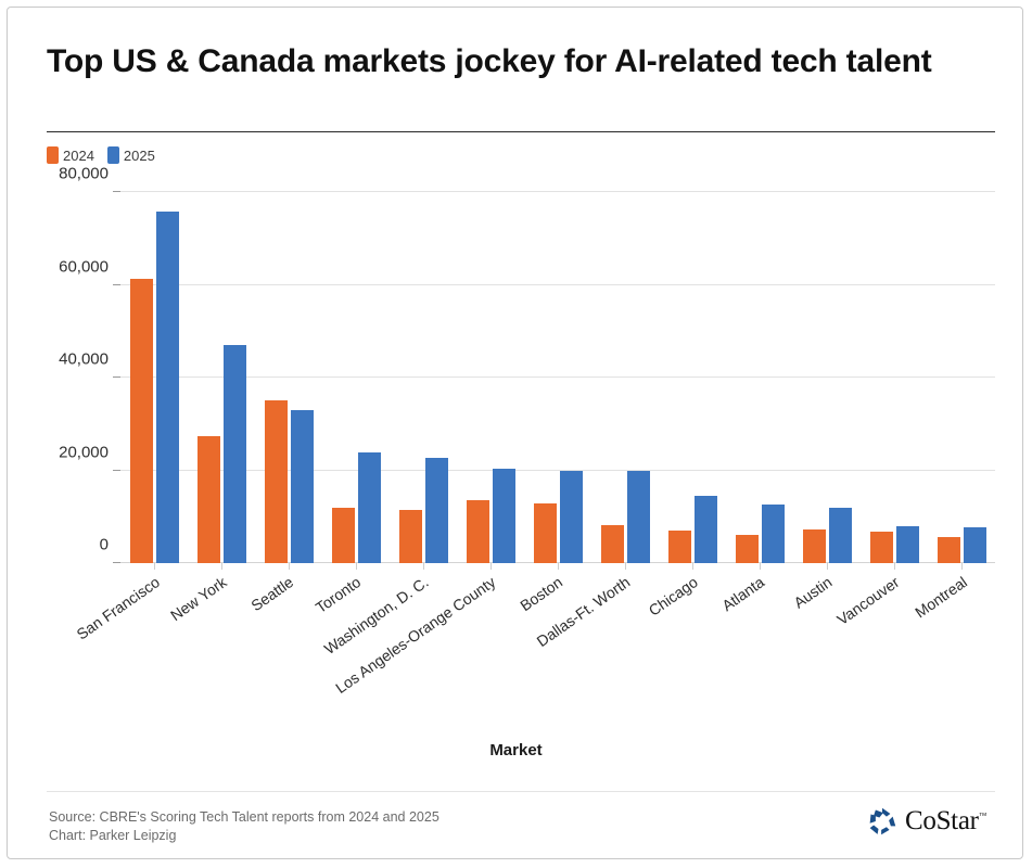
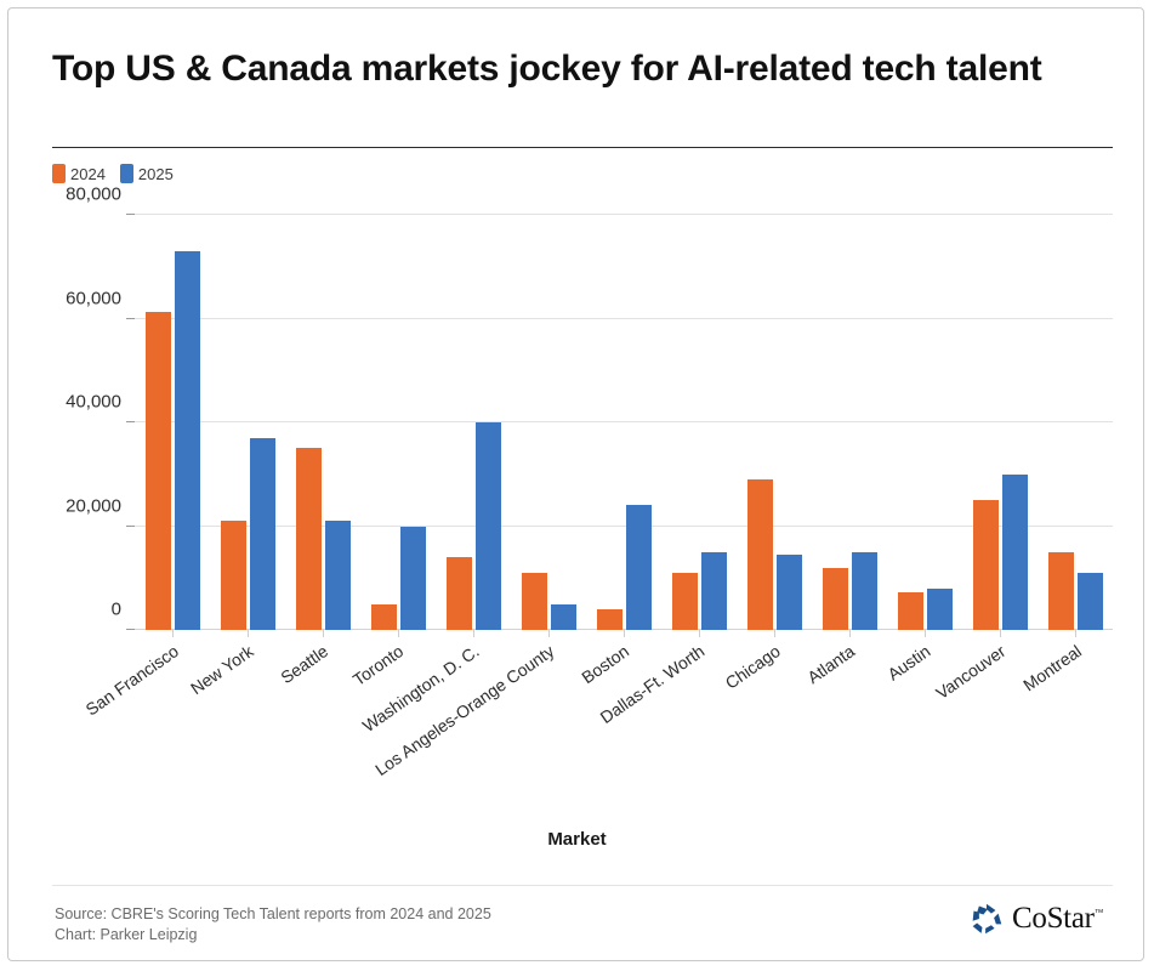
2025/San Francisco: 76000 -> 73000
2024/New York: 27000 -> 21000
2025/New York: 47000 -> 37000
2025/Seattle: 33000 -> 21000
2024/Toronto: 12000 -> 5000
2025/Toronto: 24000 -> 20000
2024/Washington, D. C.: 12000 -> 14000
2025/Washington, D. C.: 23000 -> 40000
2024/Los Angeles-Orange County: 14000 -> 11000
2025/Los Angeles-Orange County: 20000 -> 5000
2024/Boston: 13000 -> 4000
2025/Boston: 20000 -> 24000
2024/Dallas-Ft. Worth: 8000 -> 11000
2025/Dallas-Ft. Worth: 20000 -> 15000
2024/Chicago: 7000 -> 29000
2024/Atlanta: 6000 -> 12000
2025/Atlanta: 13000 -> 15000
2025/Austin: 12000 -> 8000
2024/Vancouver: 7000 -> 25000
2025/Vancouver: 8000 -> 30000
2024/Montreal: 6000 -> 15000
2025/Montreal: 8000 -> 11000
